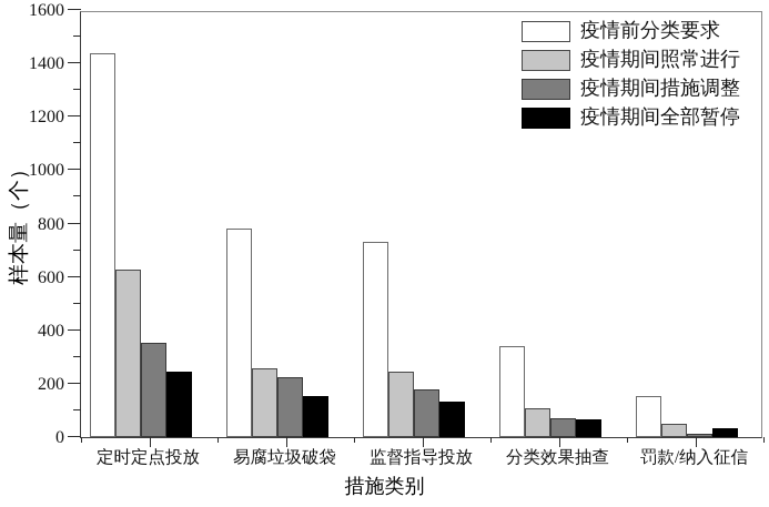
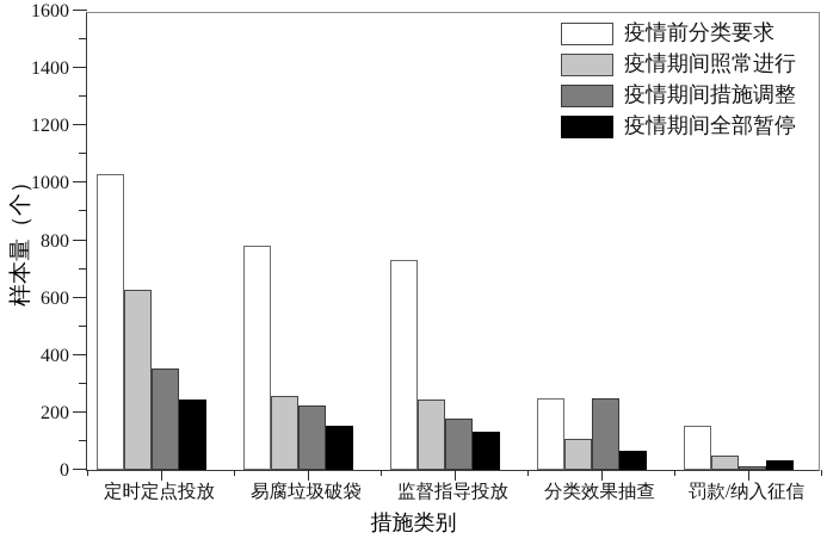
疫情前分类要求/定时定点投放: 1440 -> 1030
疫情前分类要求/分类效果抽查: 340 -> 250
疫情期间措施调整/分类效果抽查: 70 -> 250
